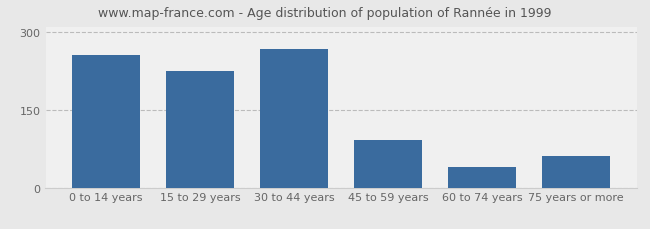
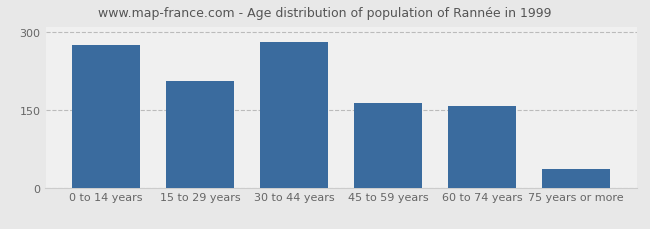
0 to 14 years: 256 -> 275
15 to 29 years: 224 -> 205
30 to 44 years: 266 -> 280
45 to 59 years: 92 -> 163
60 to 74 years: 40 -> 158
75 years or more: 60 -> 35
